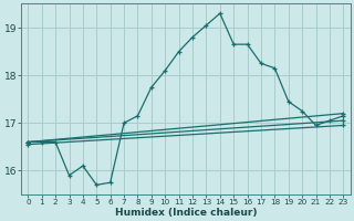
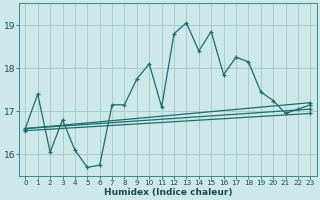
1: 16.60 -> 17.40
2: 16.60 -> 16.05
3: 15.90 -> 16.80
7: 17.00 -> 17.15
11: 18.50 -> 17.10
14: 19.30 -> 18.40
15: 18.65 -> 18.85
16: 18.65 -> 17.85
